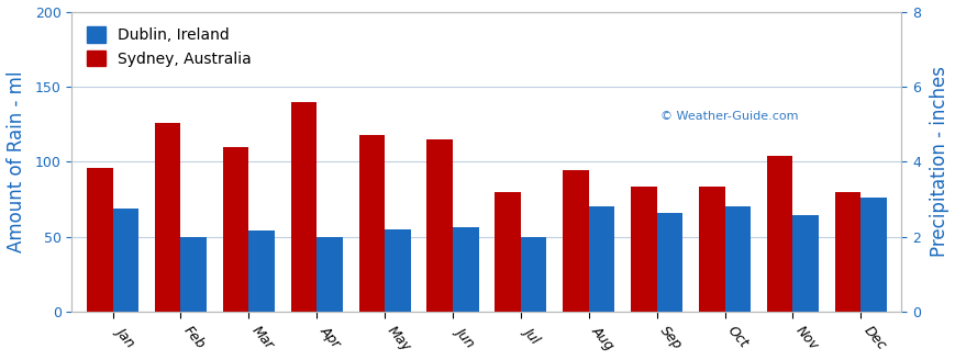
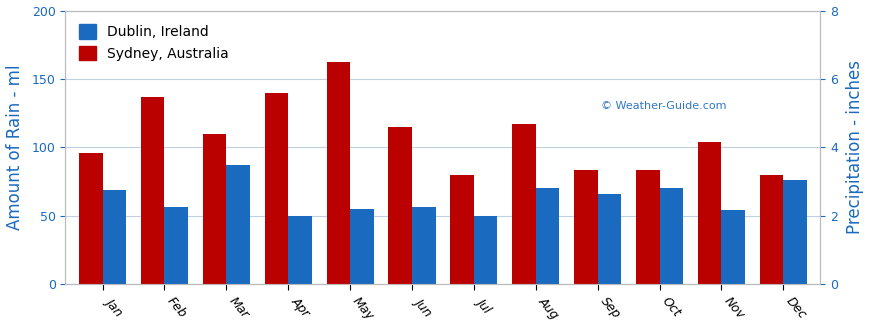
Sydney, Australia/Feb: 126 -> 137
Dublin, Ireland/Feb: 50 -> 56
Dublin, Ireland/Mar: 54 -> 87
Sydney, Australia/May: 118 -> 162
Sydney, Australia/Aug: 94 -> 117
Dublin, Ireland/Nov: 64 -> 54
